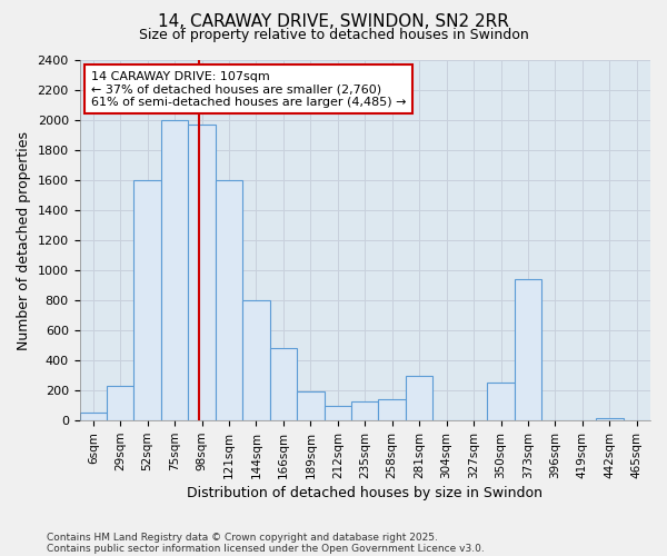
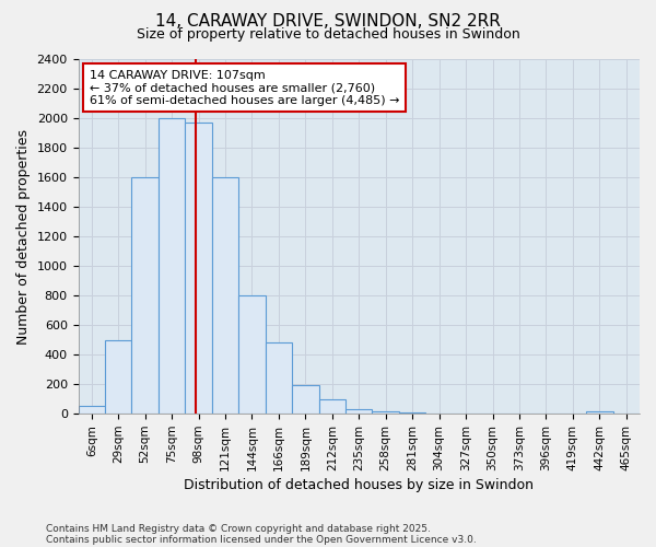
29sqm: 230 -> 500
235sqm: 130 -> 30
258sqm: 140 -> 20
281sqm: 300 -> 10
350sqm: 250 -> 0
373sqm: 940 -> 0
